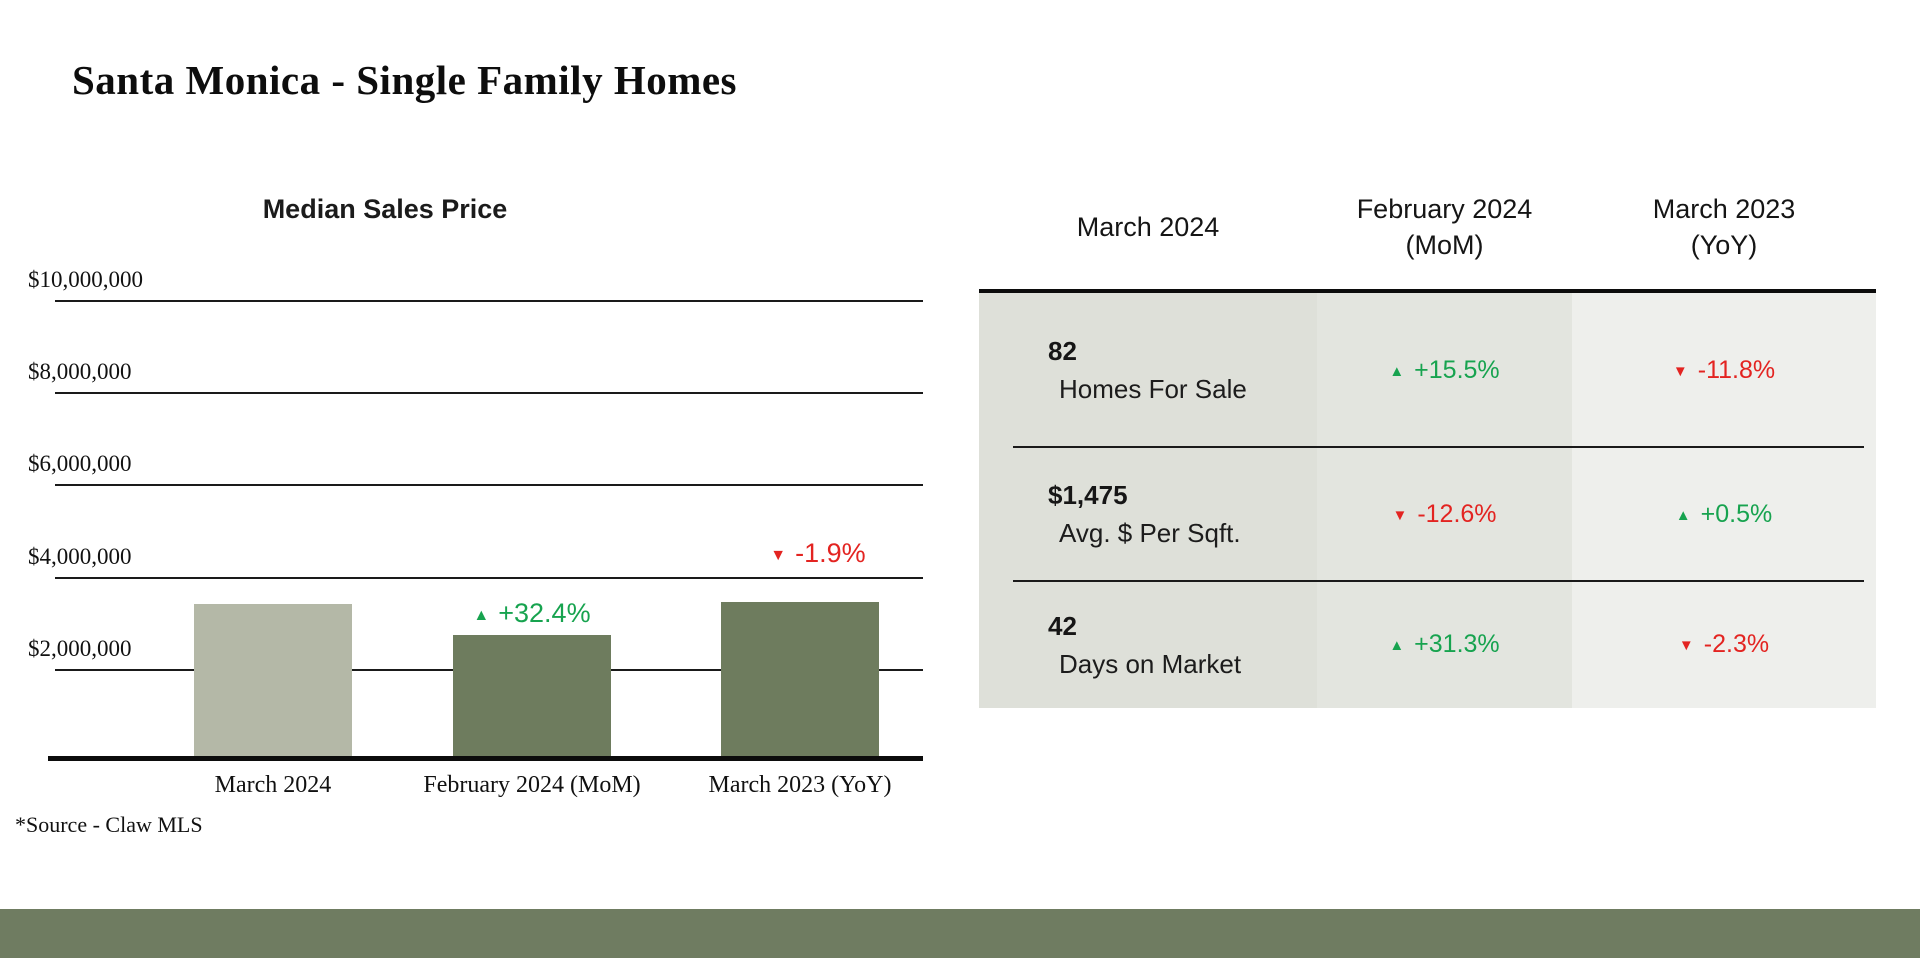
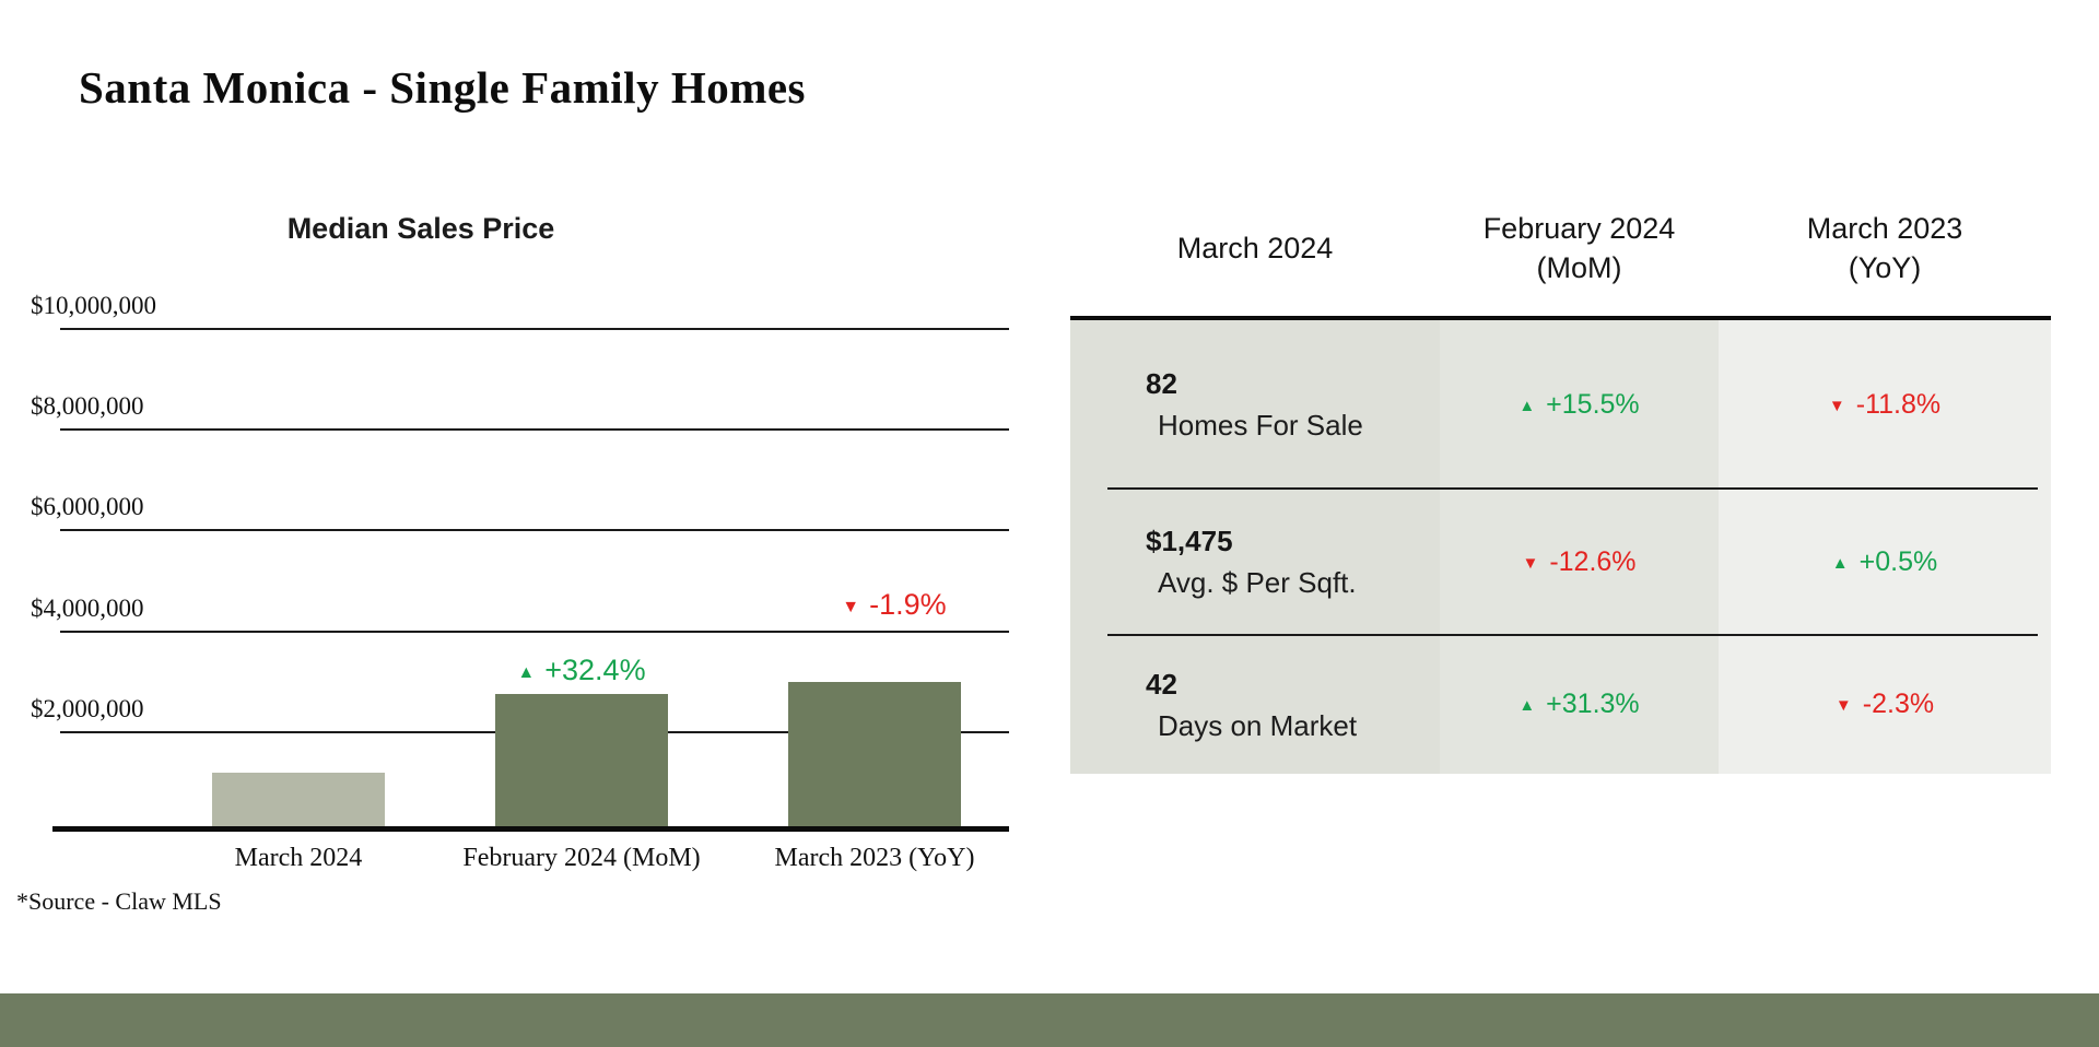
March 2024: $3400000 -> $1100000
March 2023 (YoY): $3400000 -> $2900000
